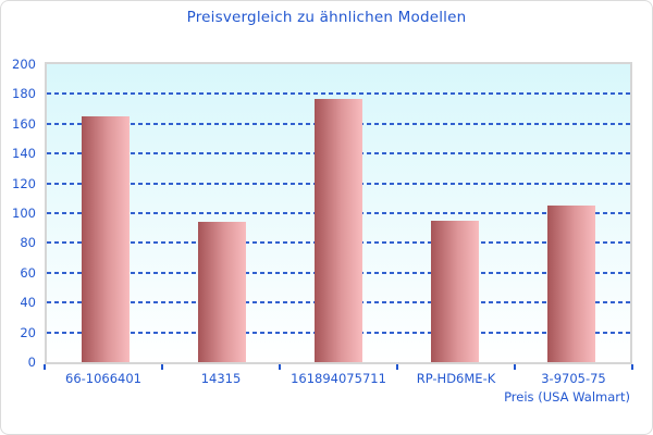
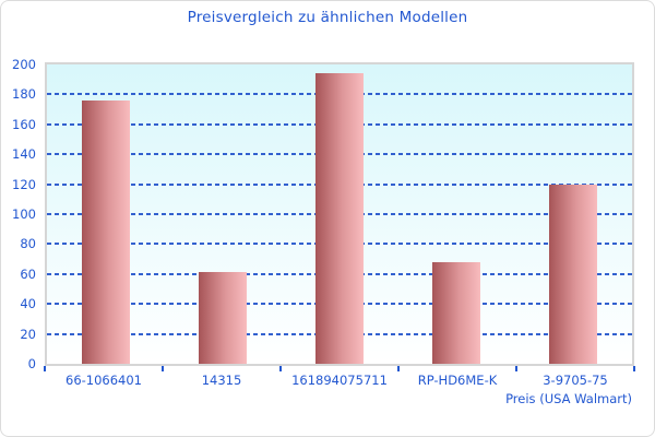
66-1066401: 165 -> 176
14315: 94 -> 61
161894075711: 177 -> 194
RP-HD6ME-K: 95 -> 68
3-9705-75: 105 -> 120
